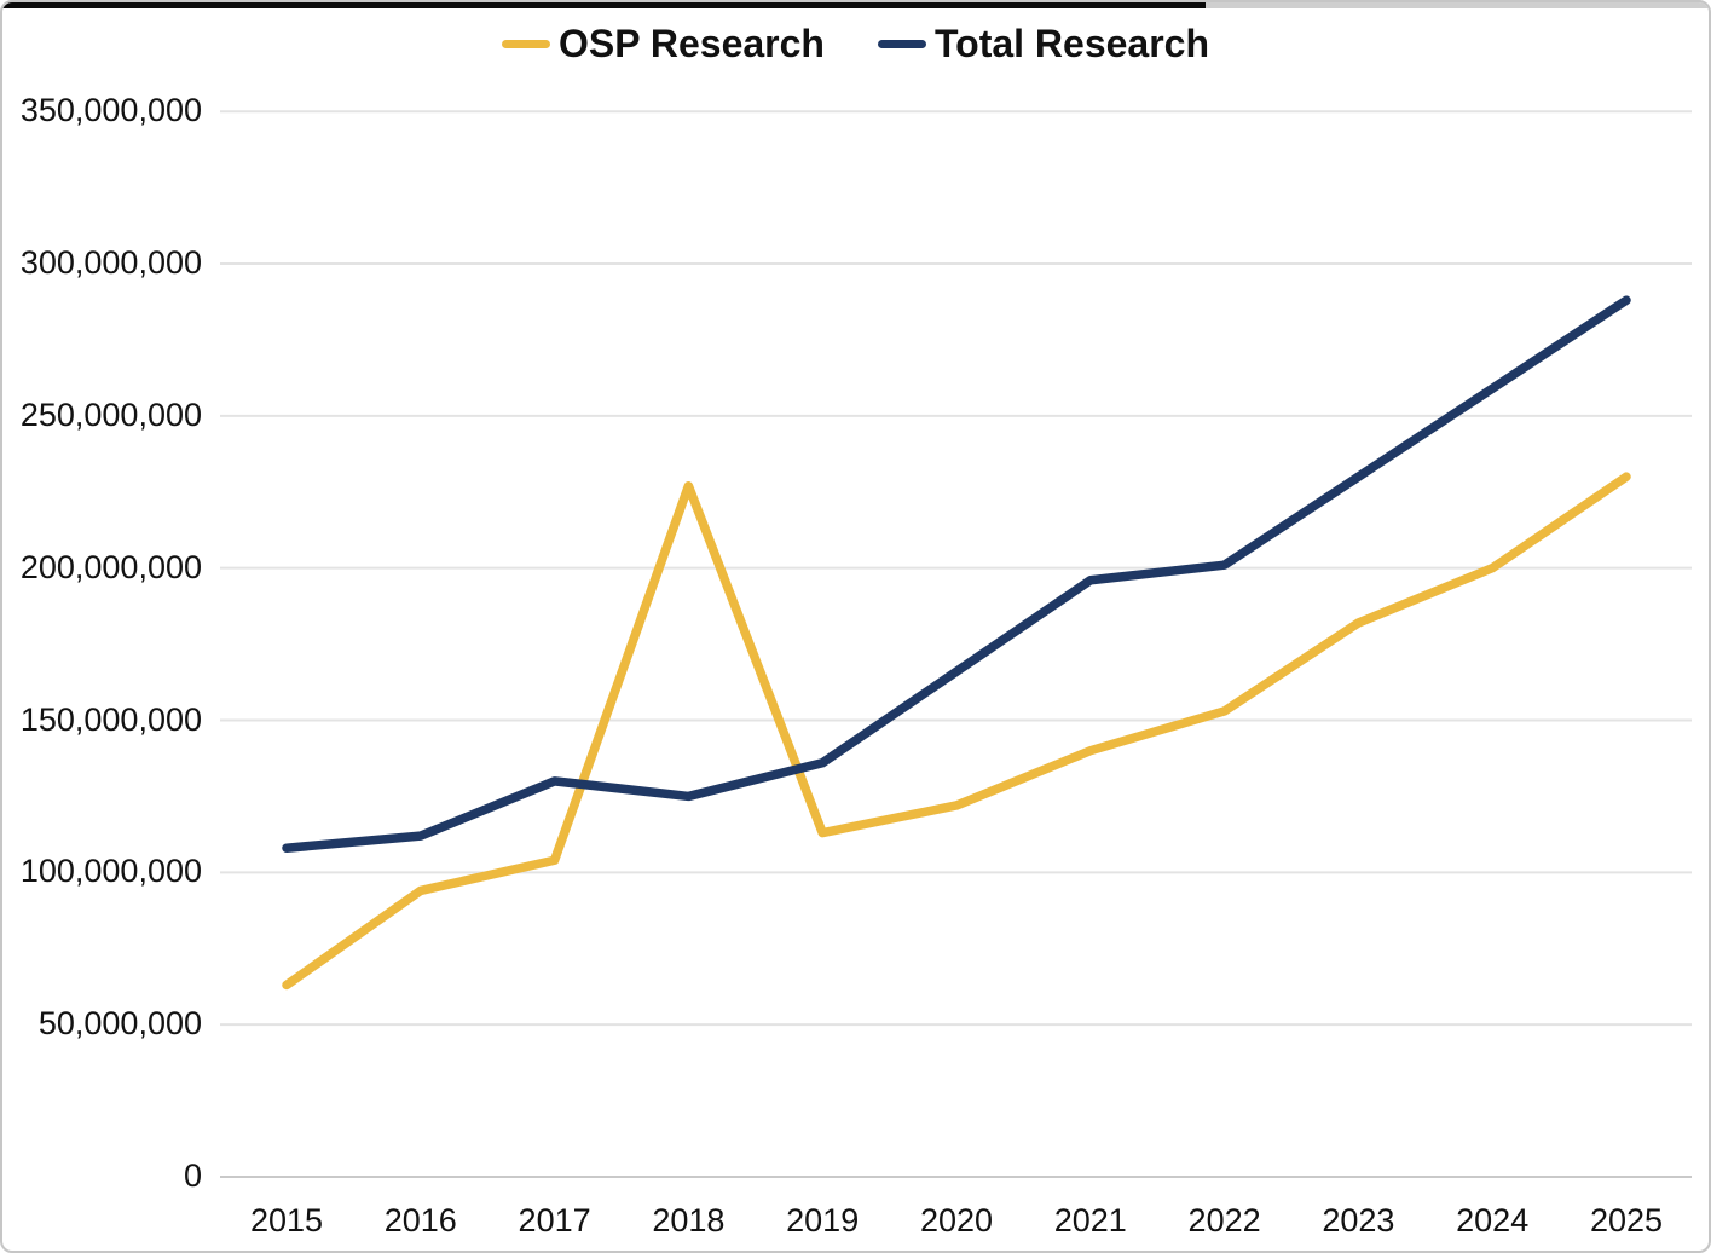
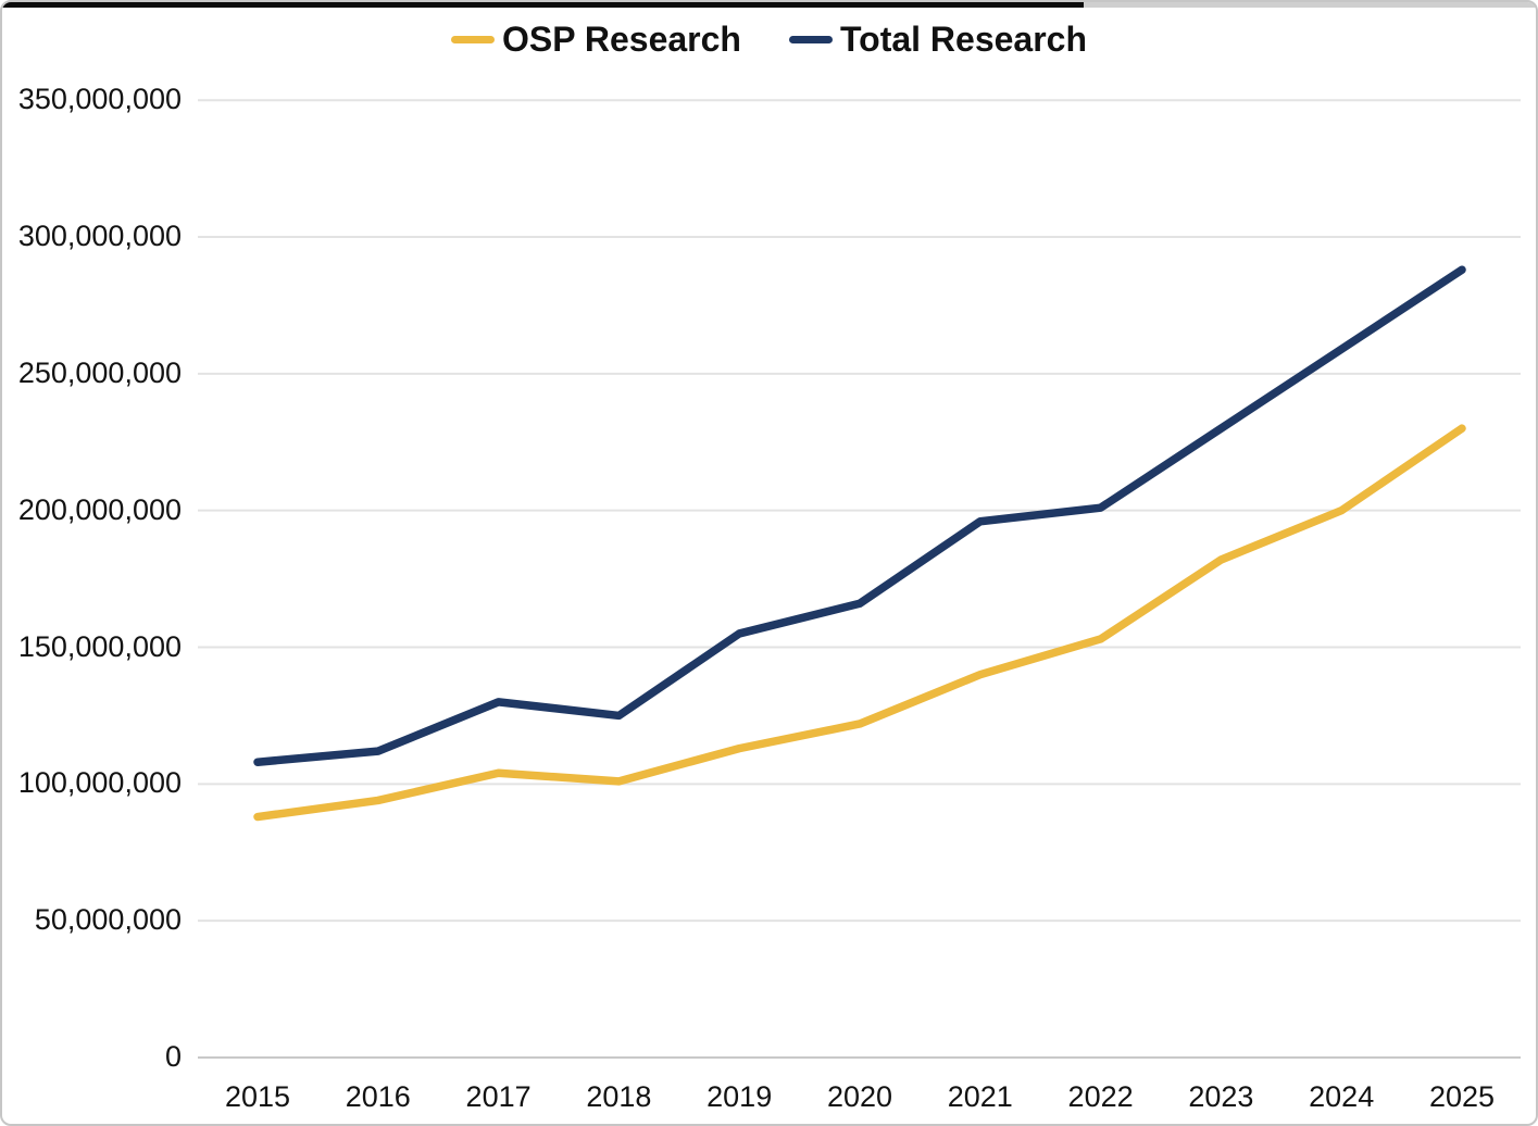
OSP Research/2015: 63000000 -> 88000000
OSP Research/2018: 227000000 -> 101000000
Total Research/2019: 136000000 -> 155000000
